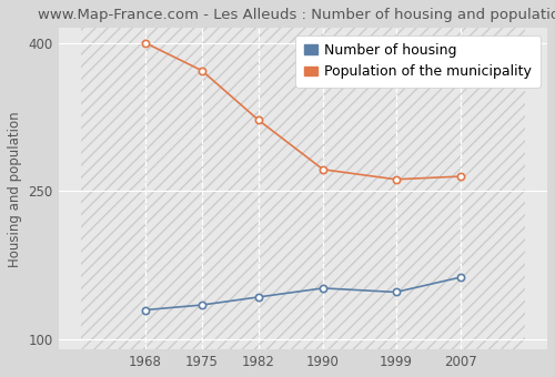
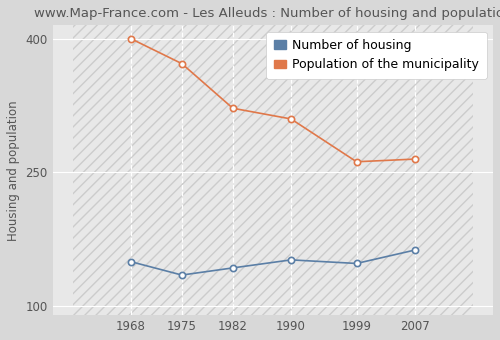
Number of housing/1968: 130 -> 150
Population of the municipality/1990: 272 -> 310
